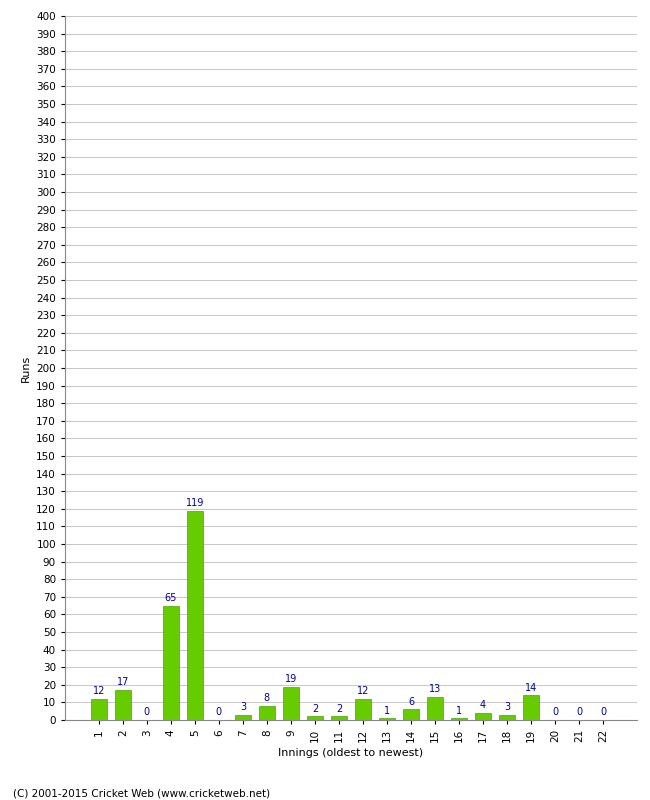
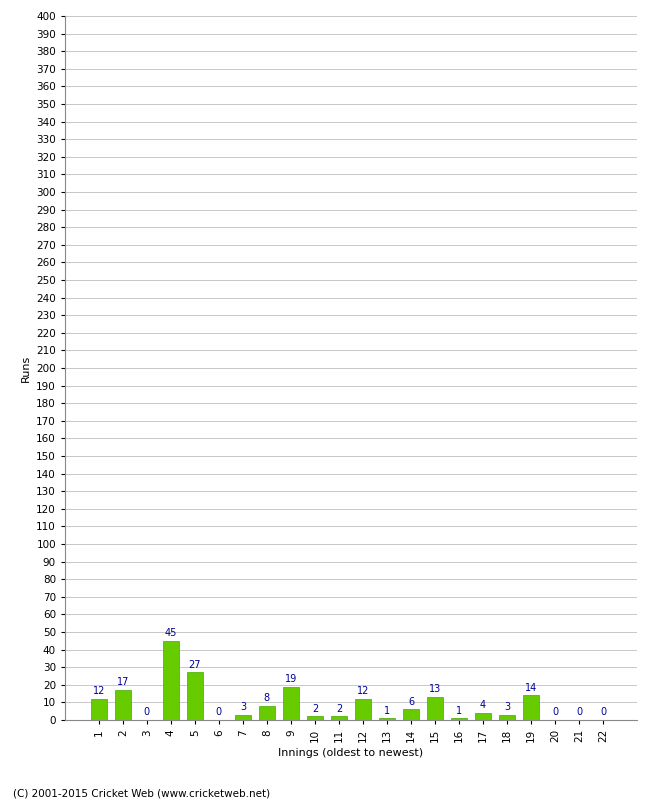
4: 65 -> 45
5: 119 -> 27
